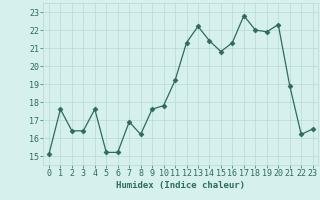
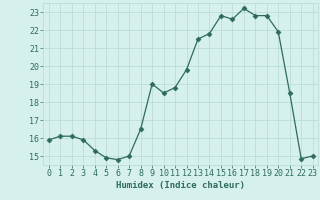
0: 15.1 -> 15.9
1: 17.6 -> 16.1
2: 16.4 -> 16.1
3: 16.4 -> 15.9
4: 17.6 -> 15.3
5: 15.2 -> 14.9
6: 15.2 -> 14.8
7: 16.9 -> 15.0
8: 16.2 -> 16.5
9: 17.6 -> 19.0
10: 17.8 -> 18.5
11: 19.2 -> 18.8
12: 21.3 -> 19.8
13: 22.2 -> 21.5
14: 21.4 -> 21.8
15: 20.8 -> 22.8
16: 21.3 -> 22.6
17: 22.8 -> 23.2
18: 22.0 -> 22.8
19: 21.9 -> 22.8
20: 22.3 -> 21.9
21: 18.9 -> 18.5
22: 16.2 -> 14.8
23: 16.5 -> 15.0
